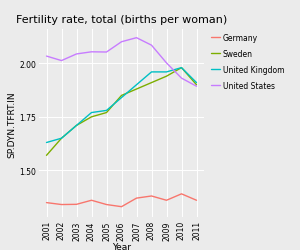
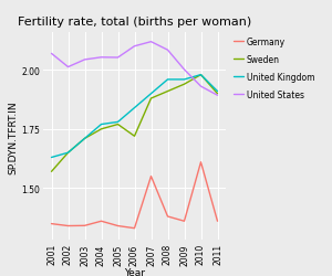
United States/2001: 2.034 -> 2.070
Sweden/2006: 1.85 -> 1.72
Germany/2007: 1.370 -> 1.550
Germany/2010: 1.390 -> 1.610
